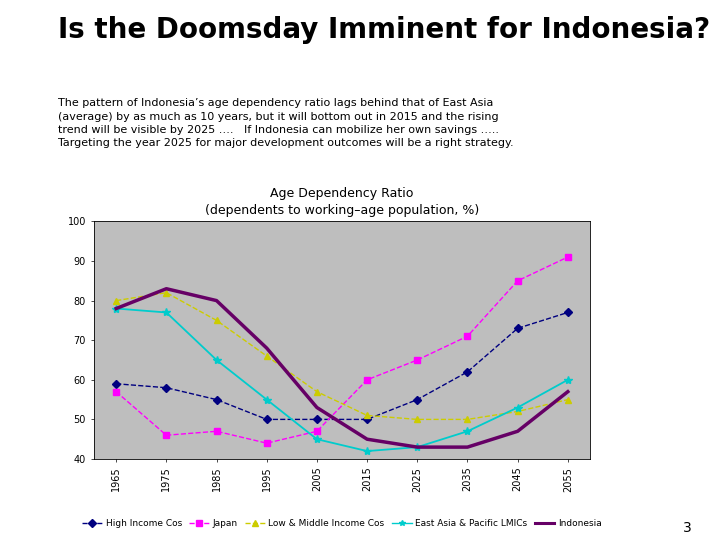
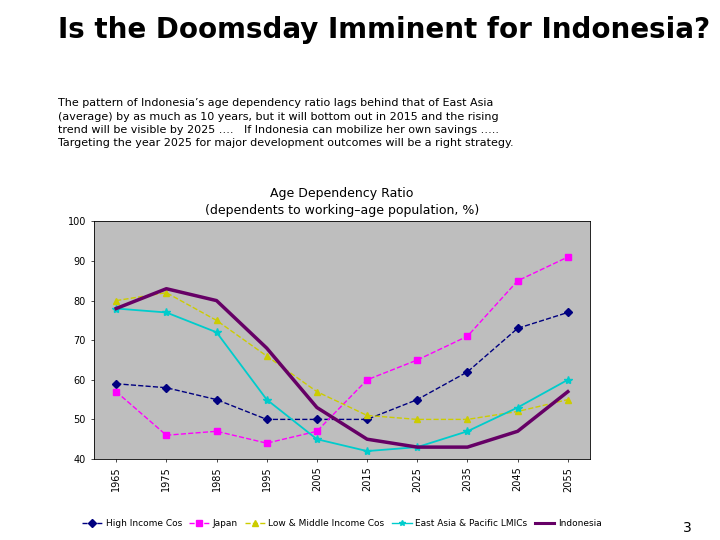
East Asia & Pacific LMICs/1985: 65 -> 72
